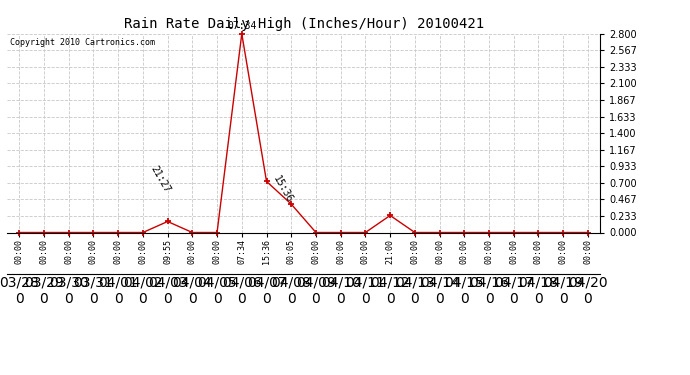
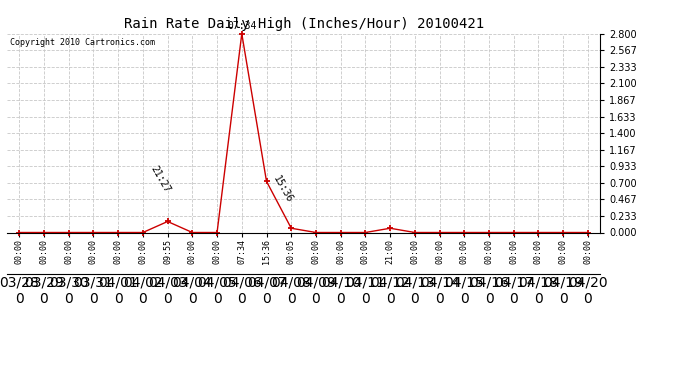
00:05: 0.40 -> 0.06
21:00: 0.24 -> 0.06
